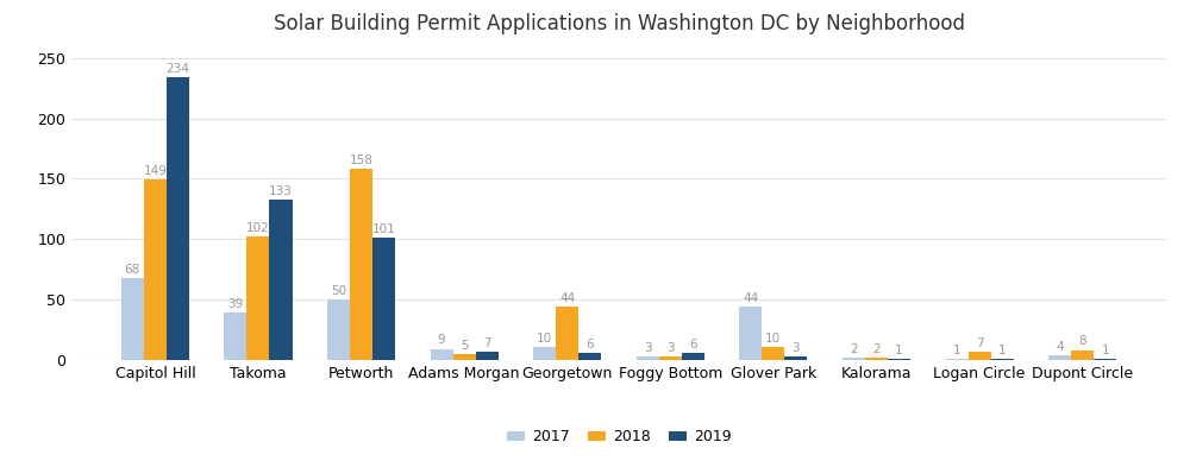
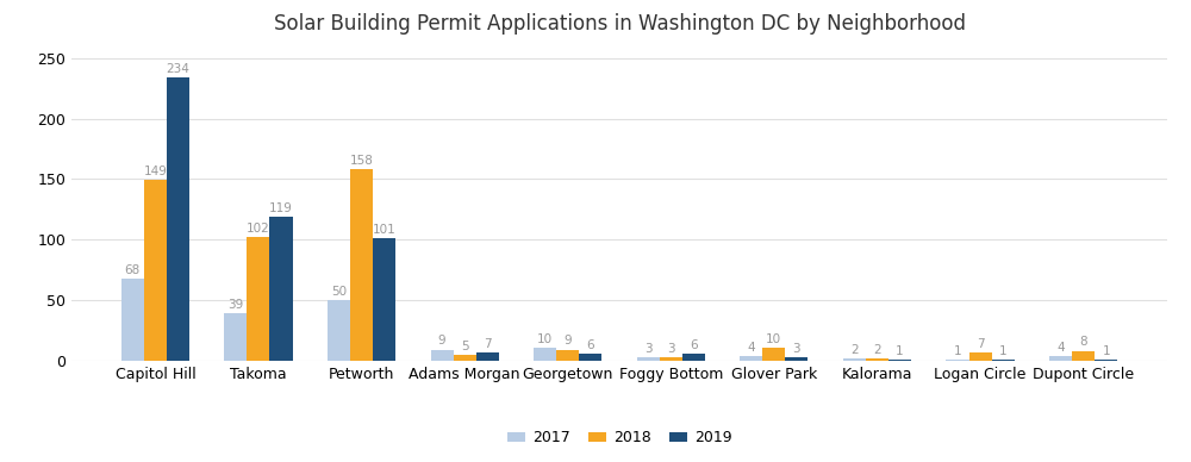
2019/Takoma: 133 -> 119
2018/Georgetown: 44 -> 9
2017/Glover Park: 44 -> 4
